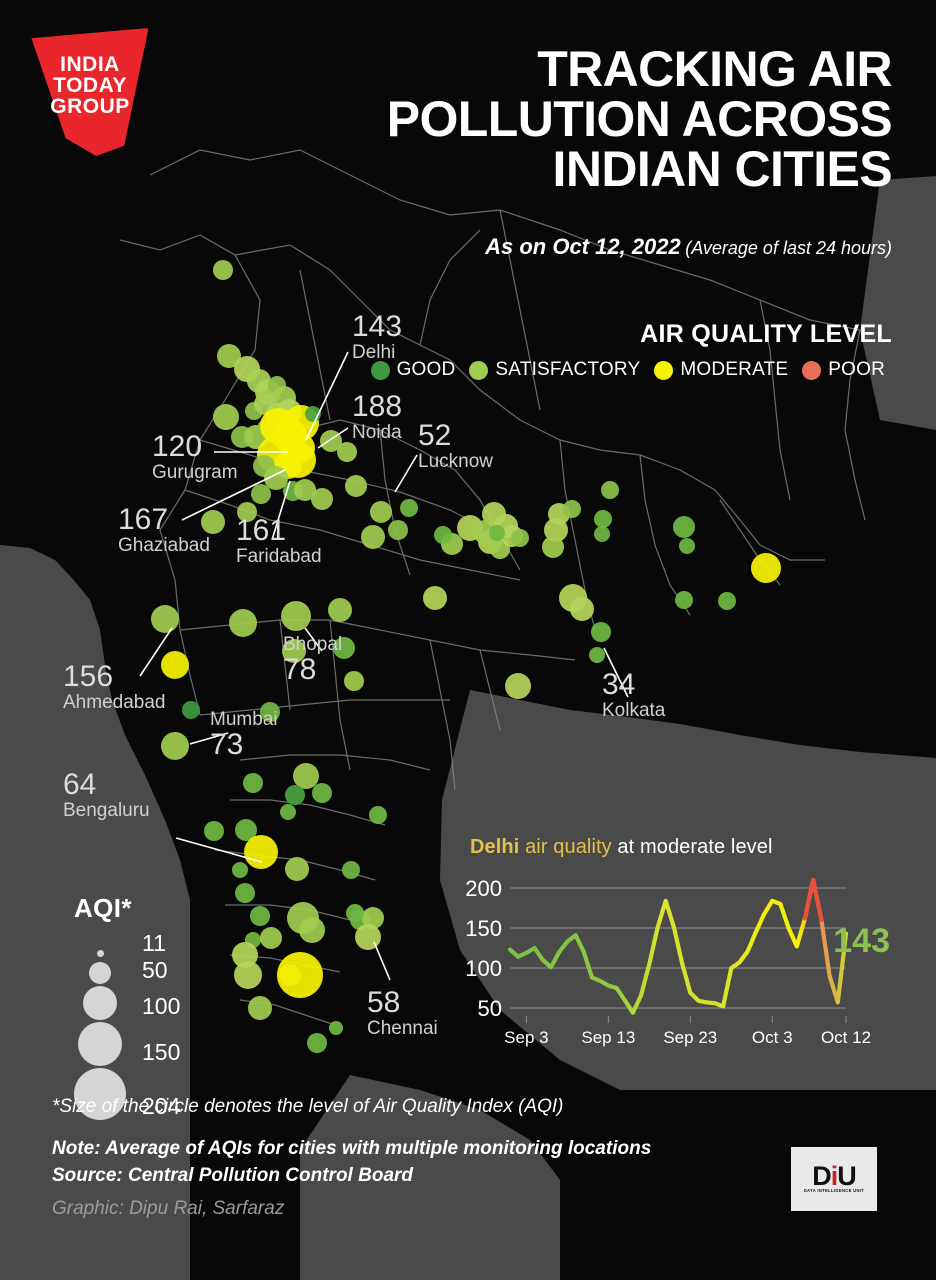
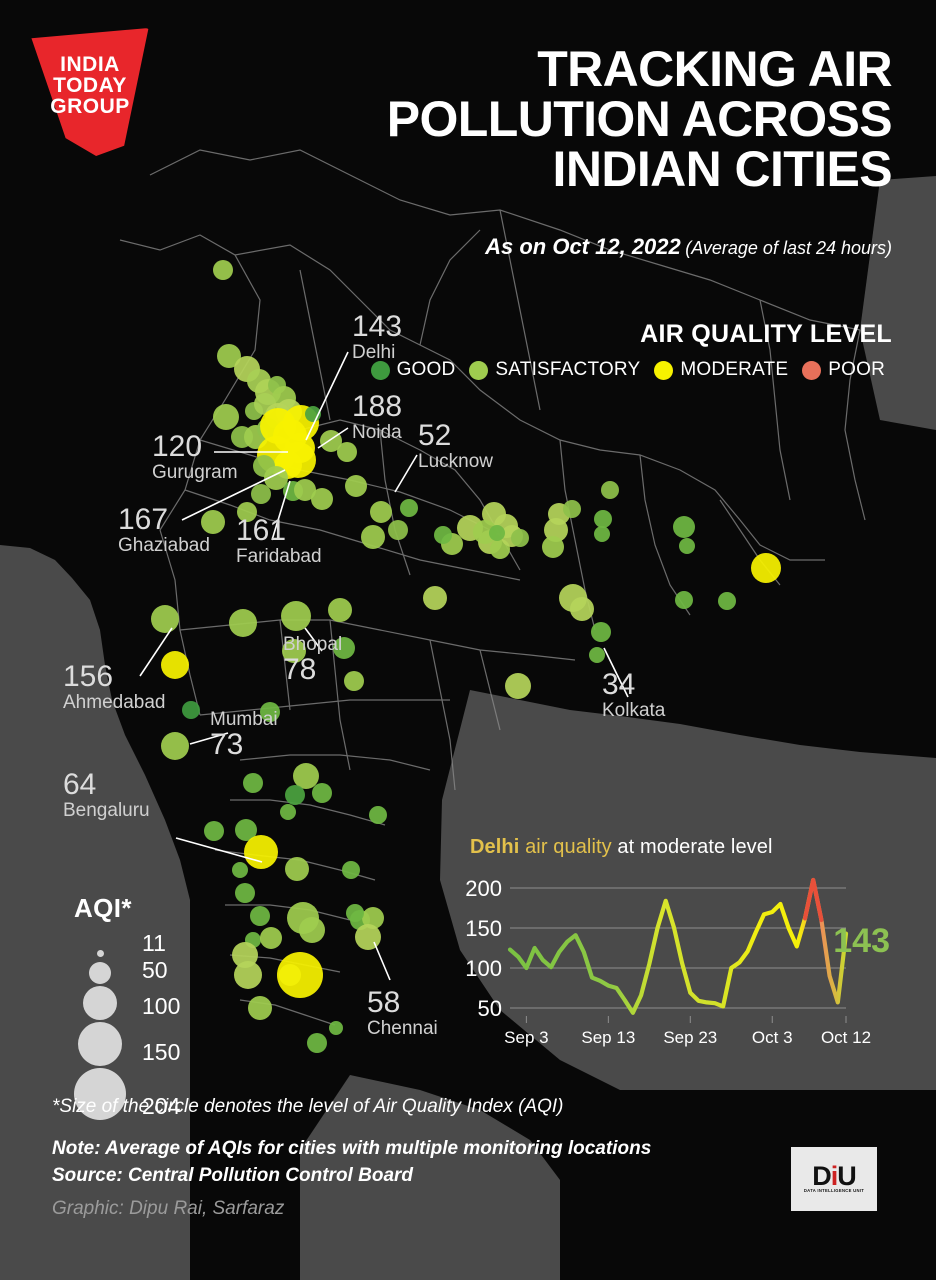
Sep 3: 120 -> 100
Oct 3: 180 -> 170
